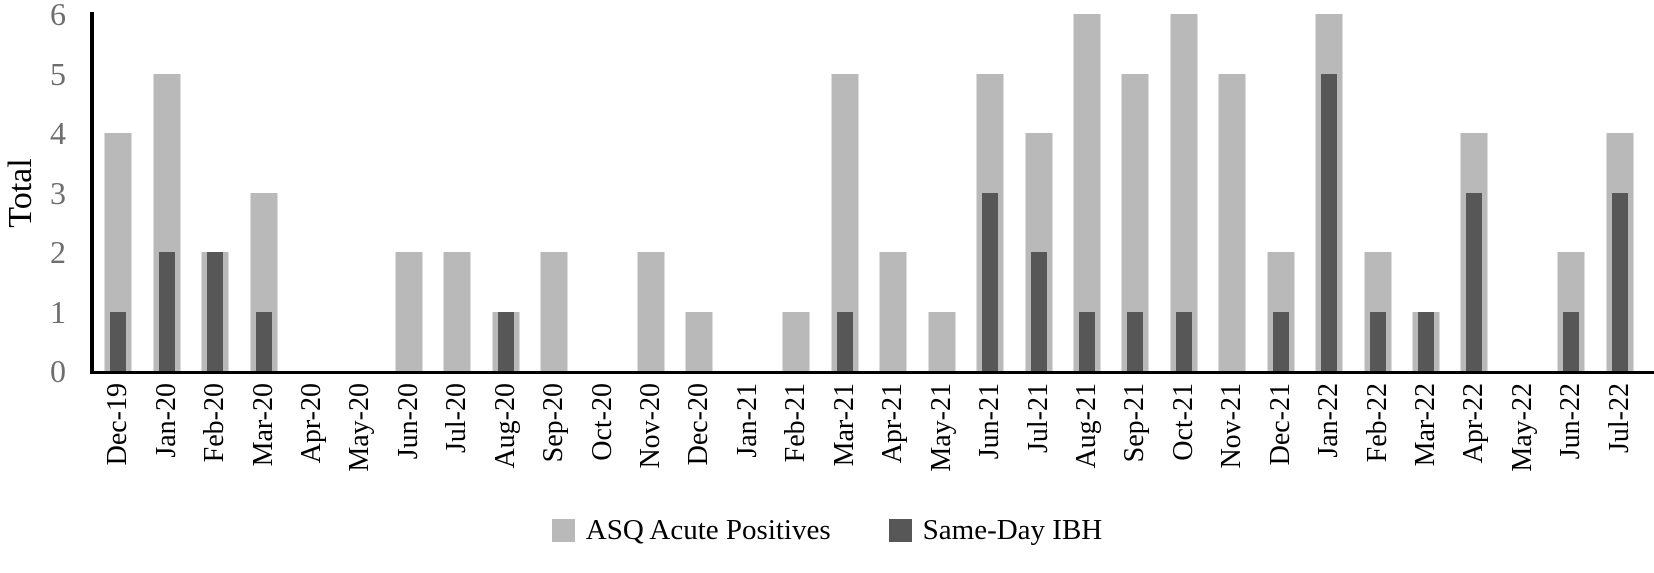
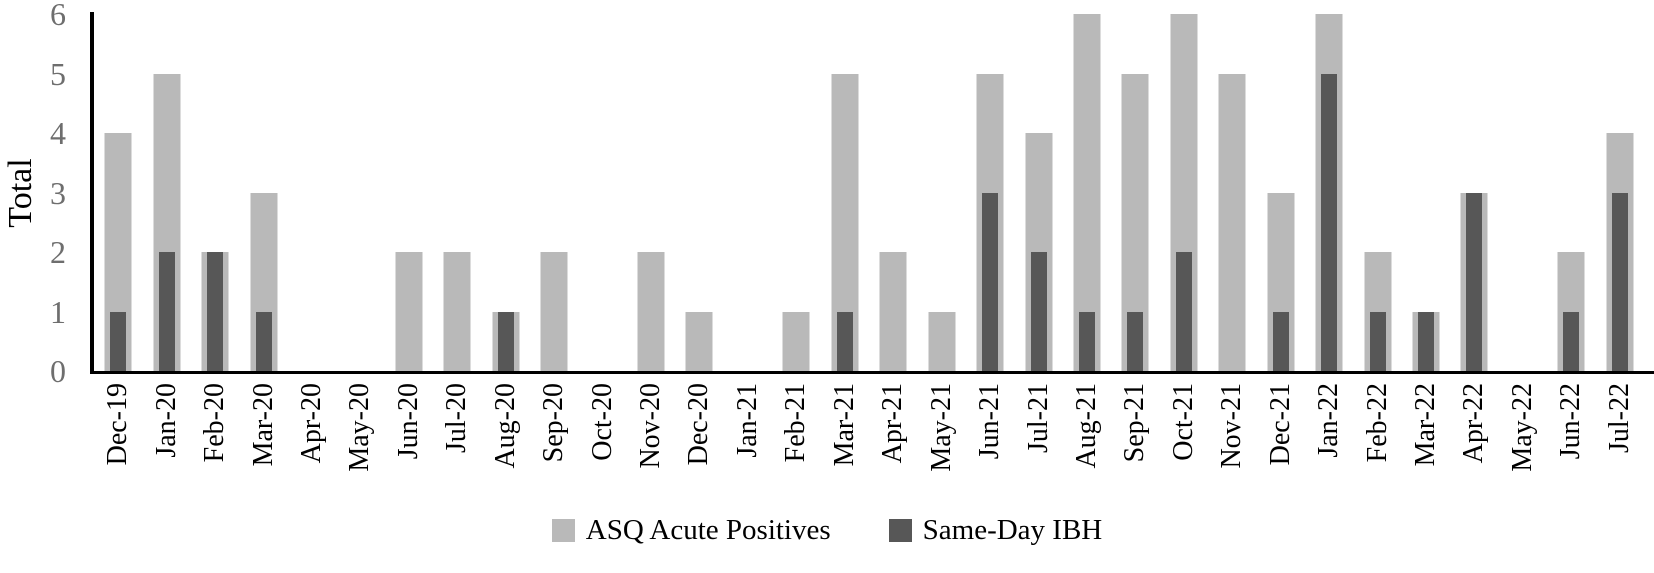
Same-Day IBH/Oct-21: 1 -> 2
ASQ Acute Positives/Dec-21: 2 -> 3
ASQ Acute Positives/Apr-22: 4 -> 3
